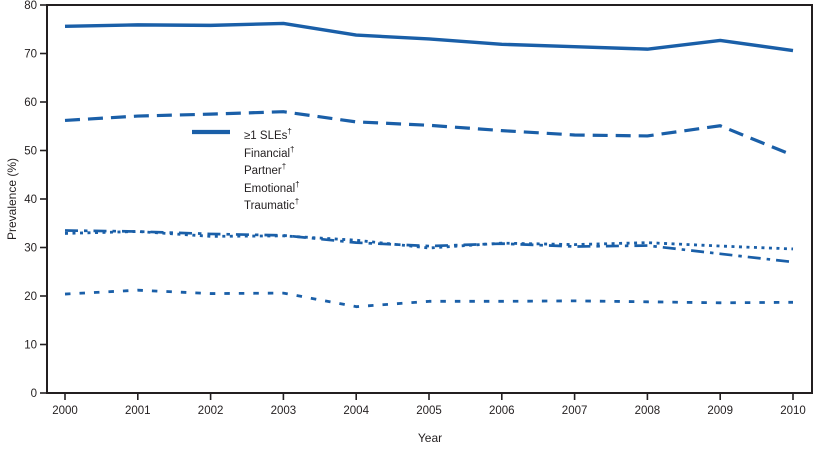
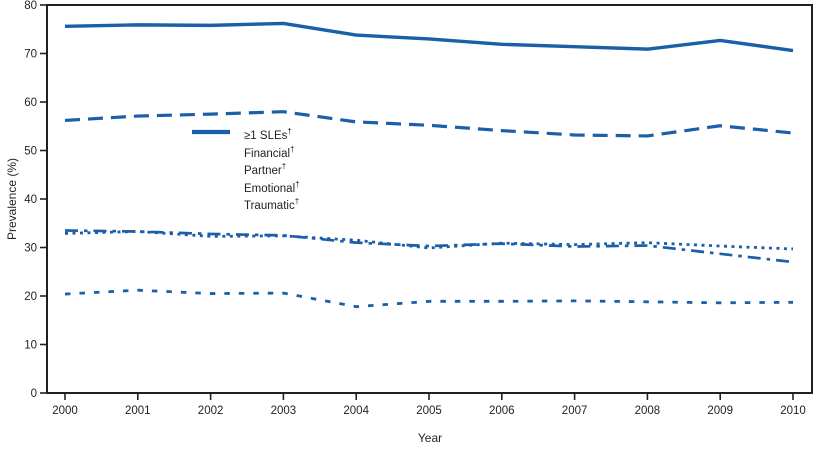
Financial/2010: 49 -> 54
